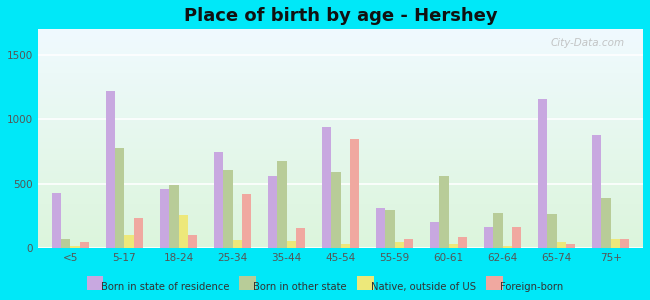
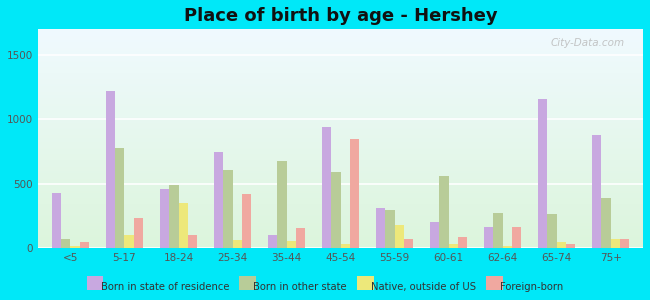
Native, outside of US/18-24: 260 -> 350
Born in state of residence/35-44: 560 -> 100
Native, outside of US/55-59: 40 -> 180
